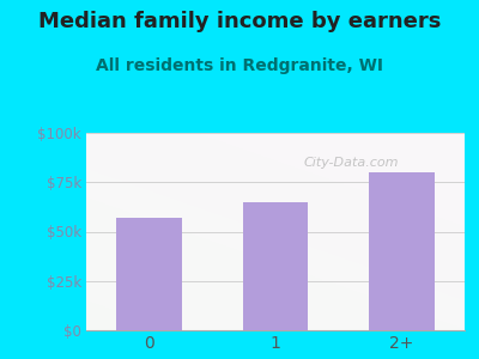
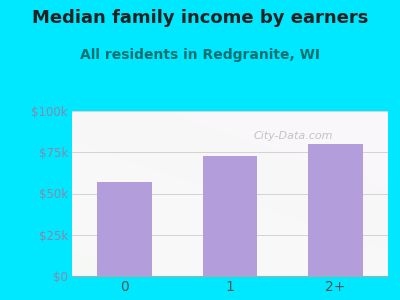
1: $65k -> $73k
